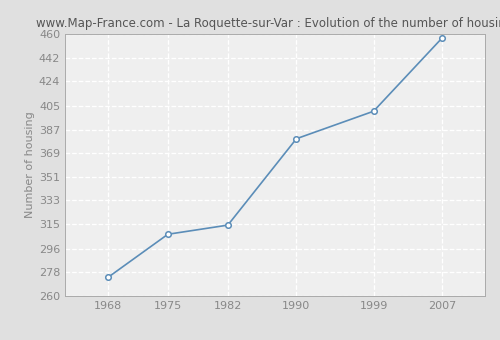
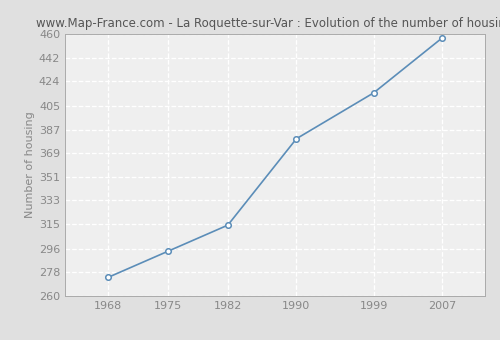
1975: 307 -> 294
1999: 401 -> 415
